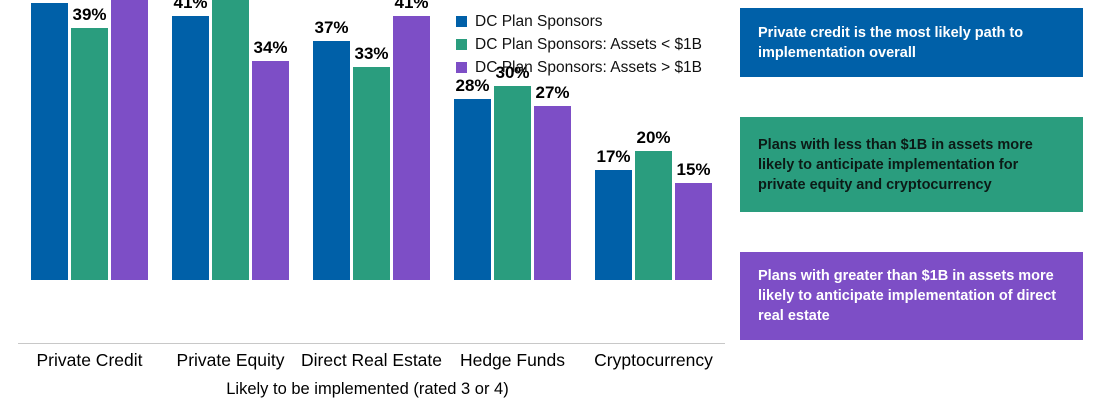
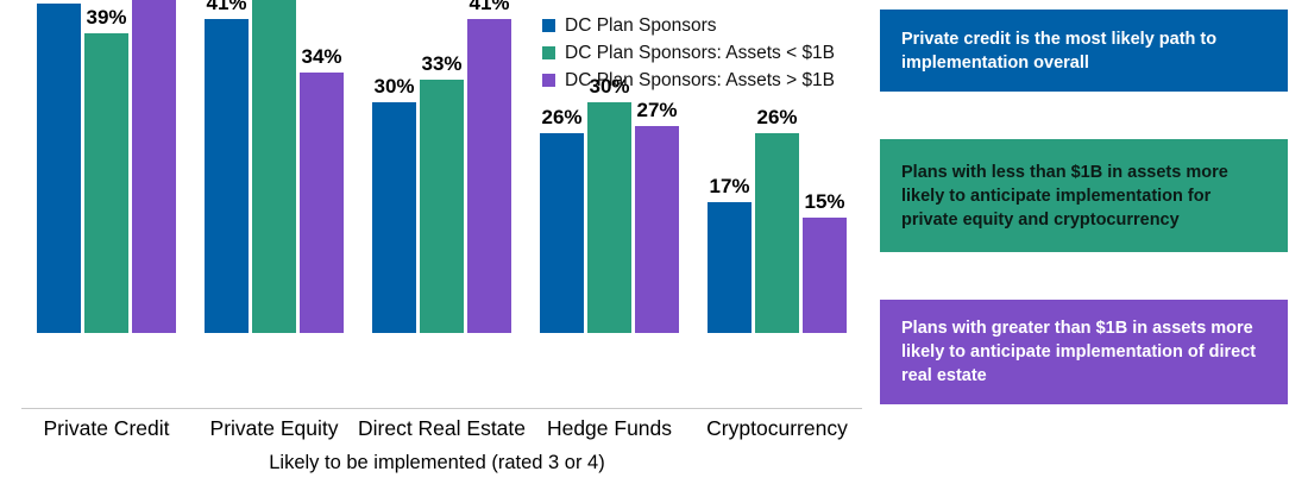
DC Plan Sponsors/Direct Real Estate: 37% -> 30%
DC Plan Sponsors/Hedge Funds: 28% -> 26%
DC Plan Sponsors: Assets < $1B/Cryptocurrency: 20% -> 26%
